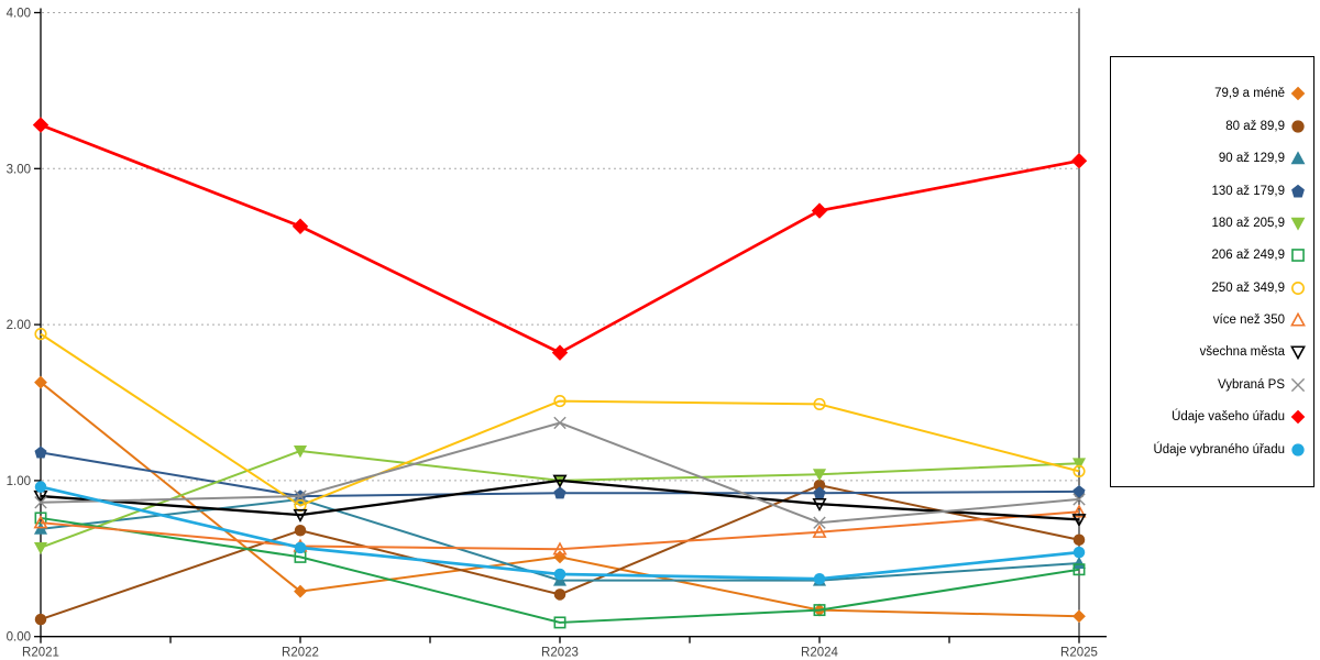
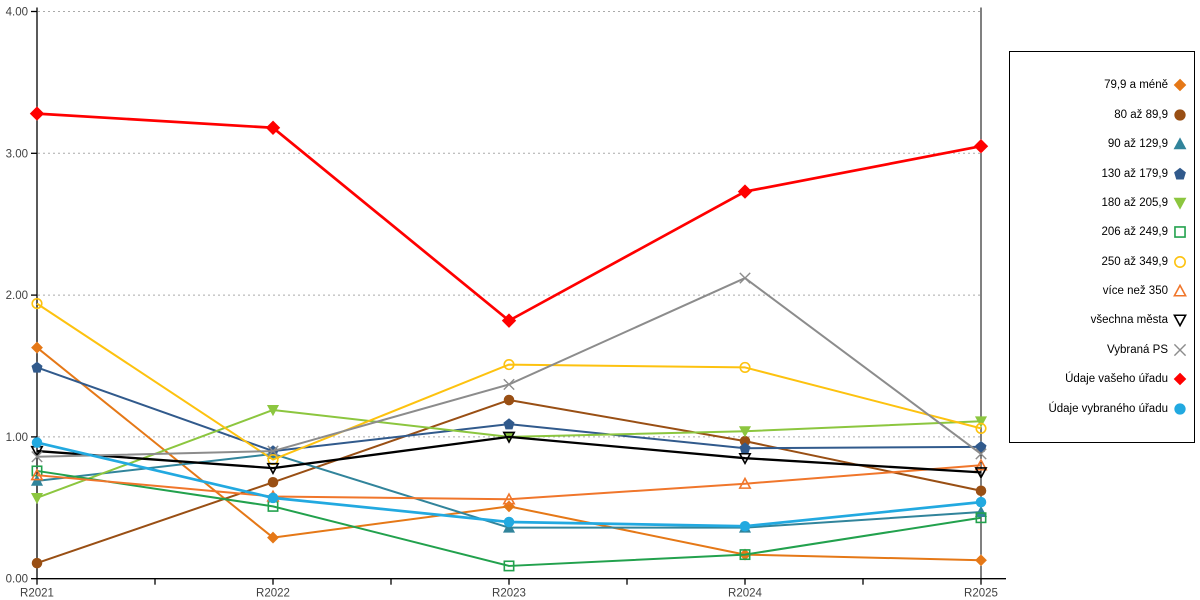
130 až 179,9/R2021: 1.18 -> 1.49
Údaje vašeho úřadu/R2022: 2.63 -> 3.18
80 až 89,9/R2023: 0.27 -> 1.26
130 až 179,9/R2023: 0.92 -> 1.09
Vybraná PS/R2024: 0.73 -> 2.12
